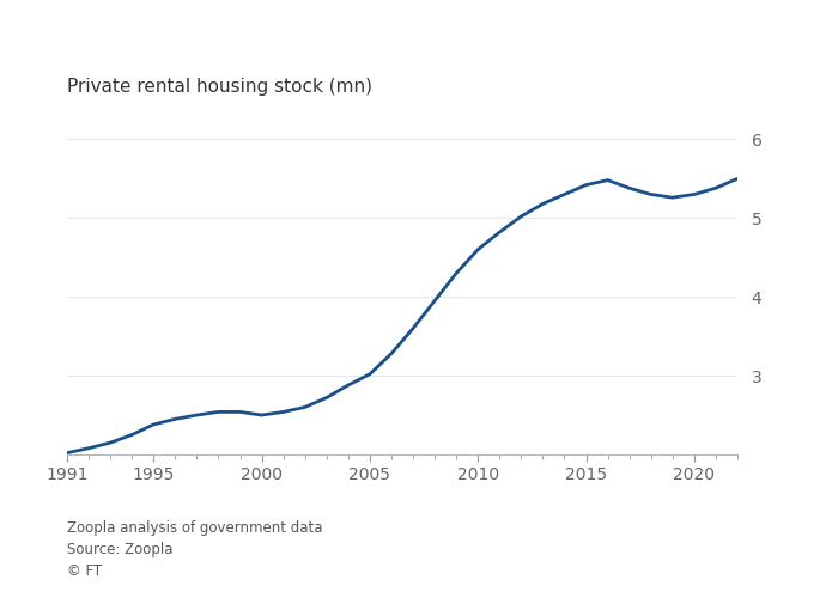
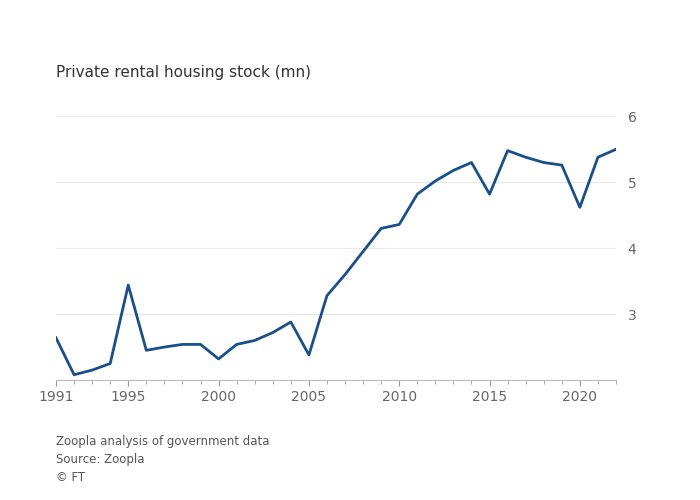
1991: 2.02 -> 2.64
1995: 2.38 -> 3.44
2000: 2.50 -> 2.32
2005: 3.02 -> 2.38
2010: 4.60 -> 4.36
2015: 5.42 -> 4.82
2020: 5.30 -> 4.62
